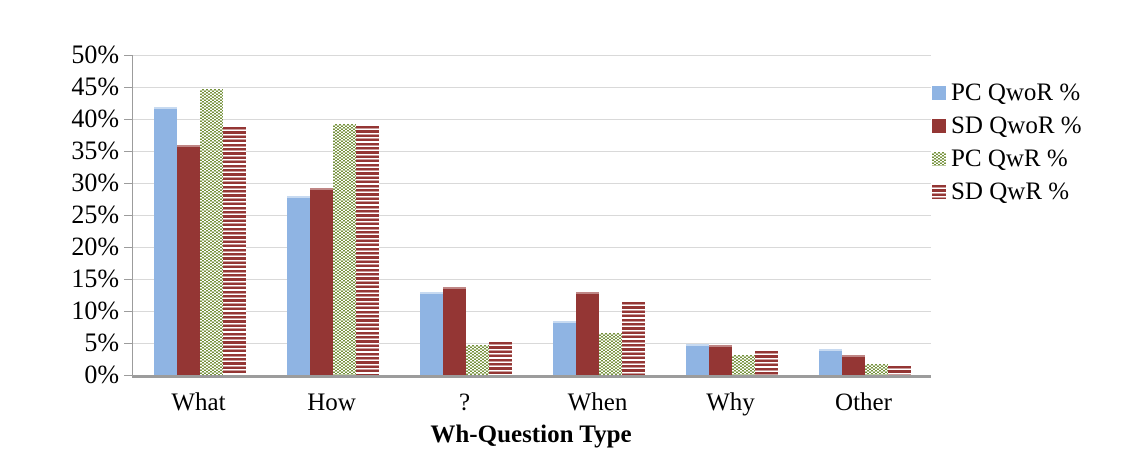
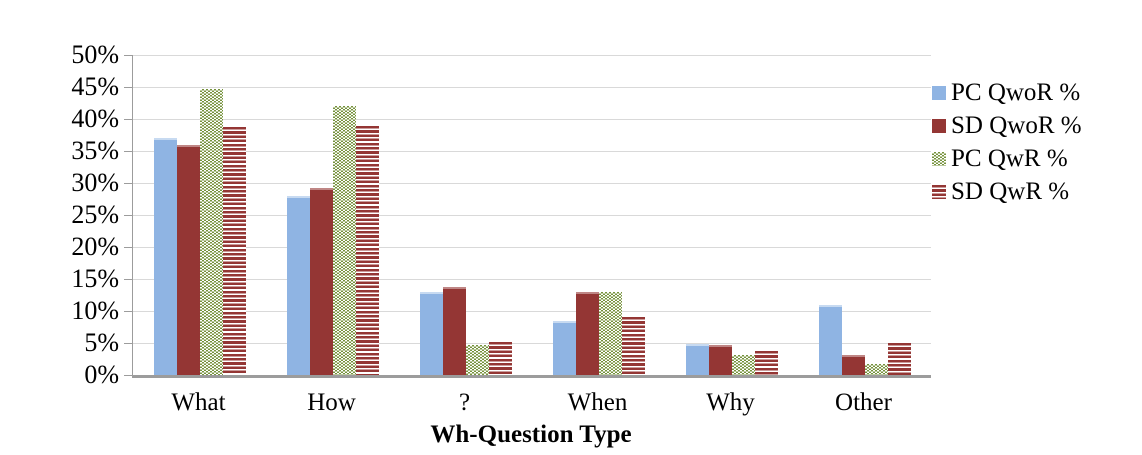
PC QwoR %/What: 42% -> 37%
PC QwR %/How: 39% -> 42%
PC QwR %/When: 6% -> 13%
SD QwR %/When: 11% -> 9%
PC QwoR %/Other: 4% -> 11%
SD QwR %/Other: 1% -> 5%
